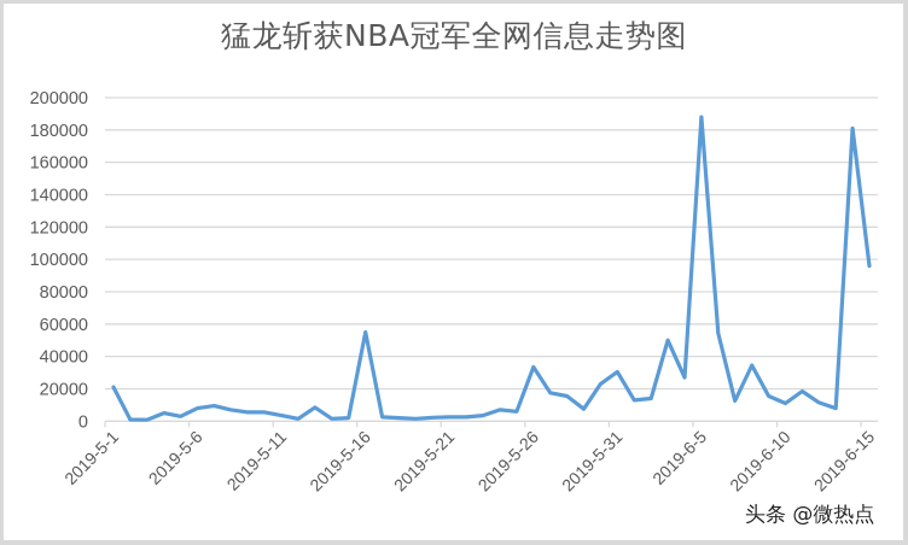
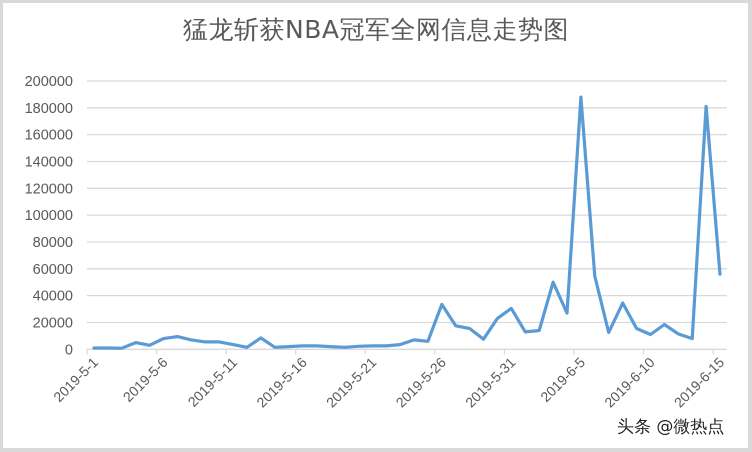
2019-5-1: 21000 -> 1000
2019-5-16: 55000 -> 2000
2019-6-15: 96000 -> 56000
